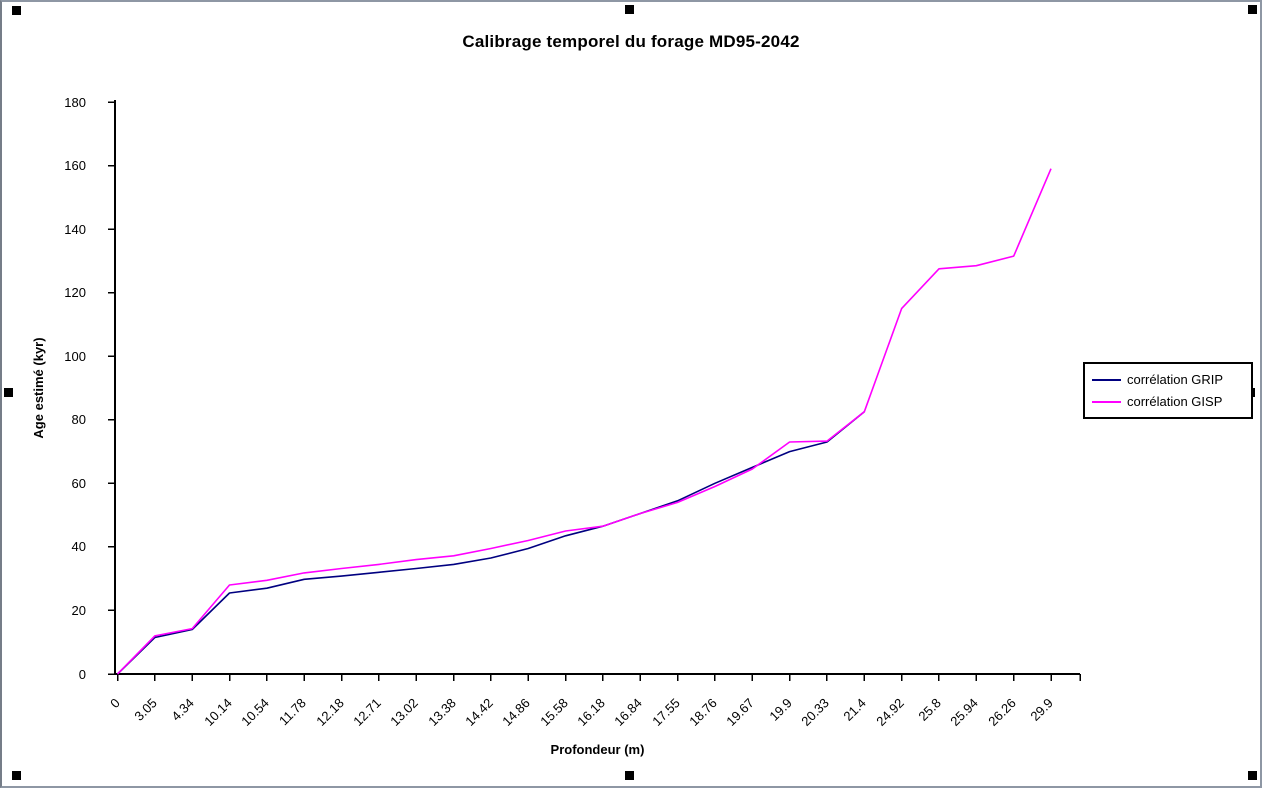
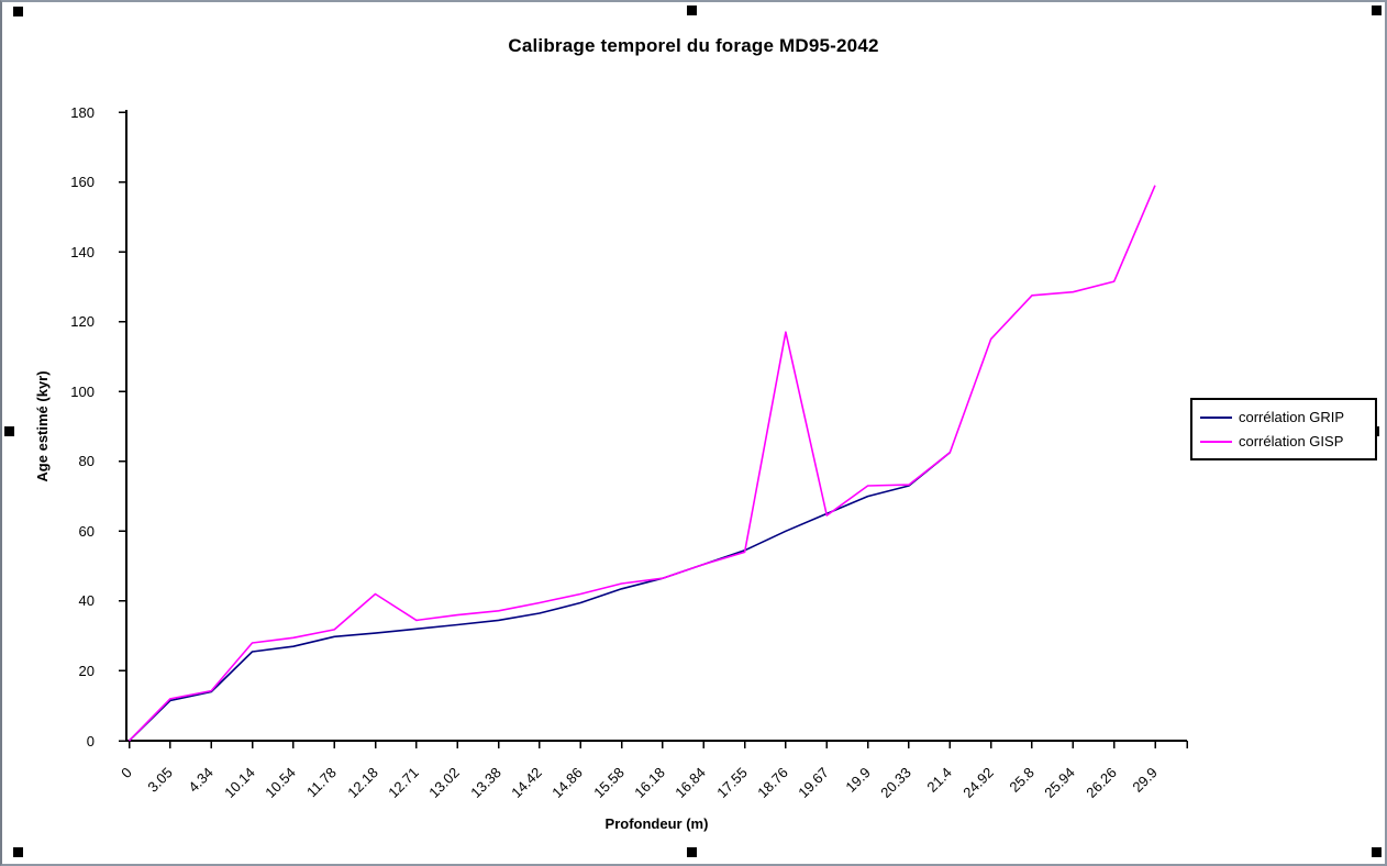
corrélation GISP/12.18: 33 -> 42
corrélation GISP/18.76: 59 -> 117
